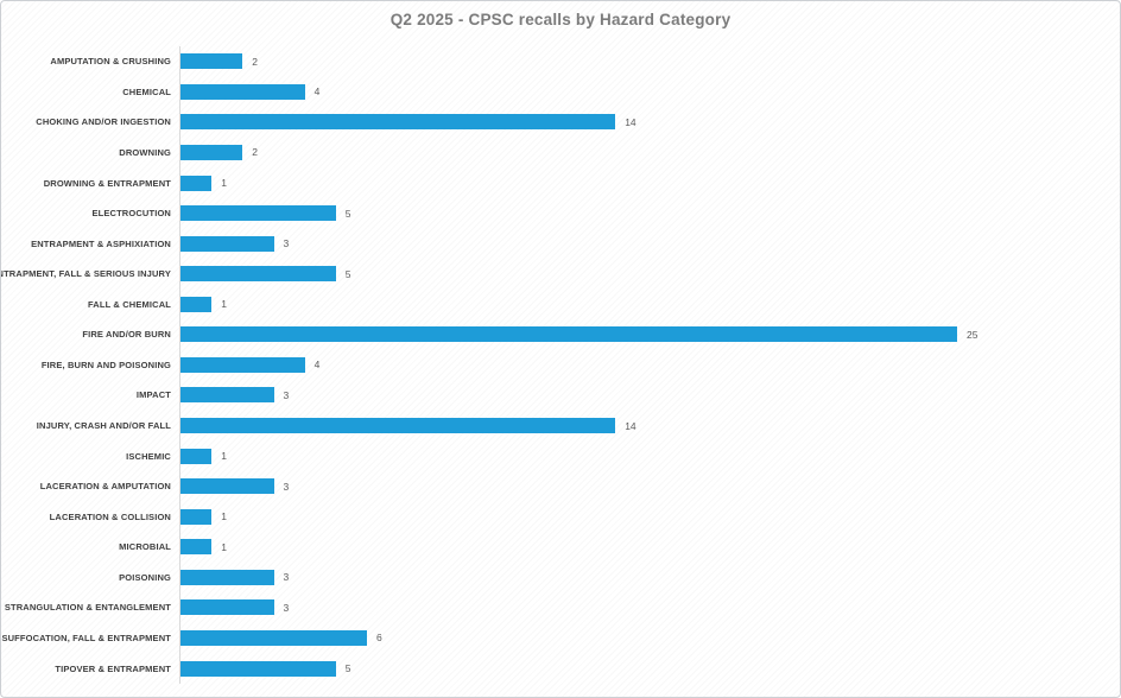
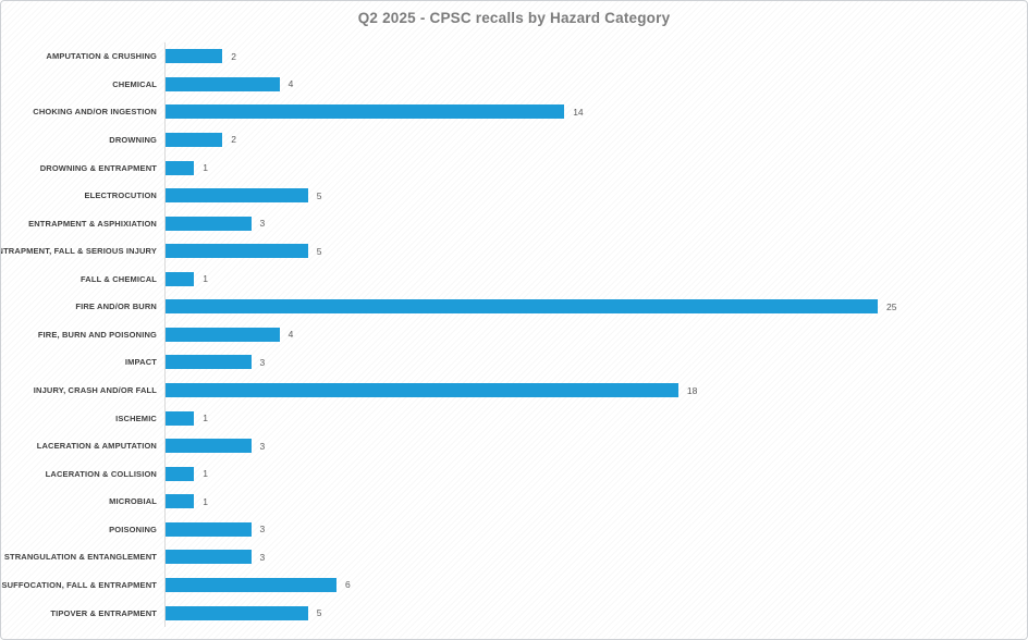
INJURY, CRASH AND/OR FALL: 14 -> 18
